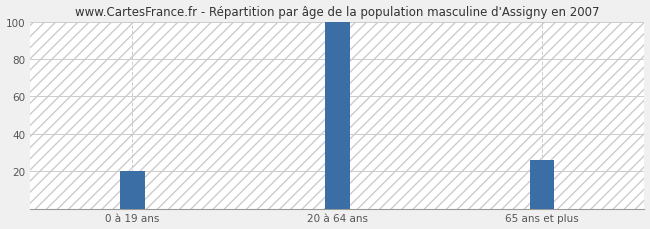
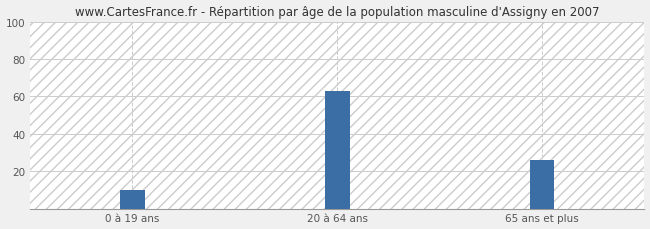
0 à 19 ans: 20 -> 10
20 à 64 ans: 100 -> 63
